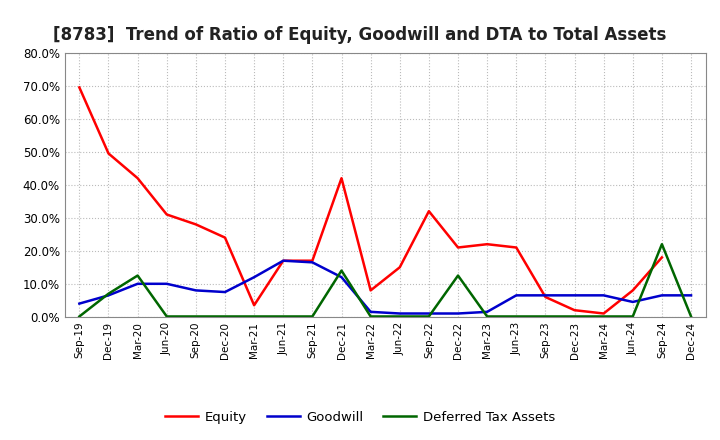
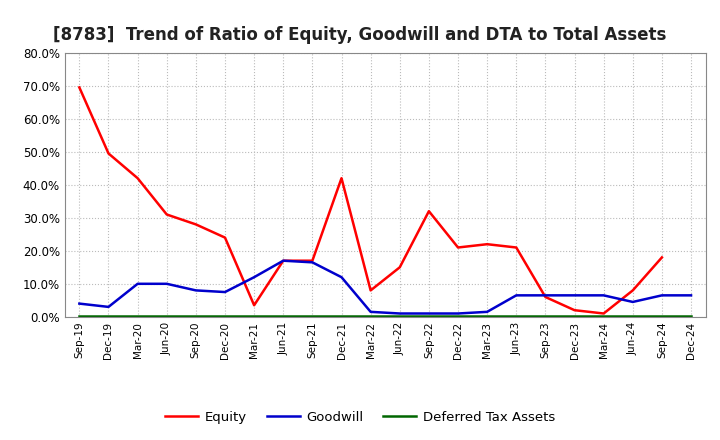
Goodwill/Dec-19: 6.5% -> 3.0%
Deferred Tax Assets/Dec-19: 7.0% -> 0.1%
Deferred Tax Assets/Mar-20: 12.5% -> 0.1%
Deferred Tax Assets/Dec-21: 14.0% -> 0.1%
Deferred Tax Assets/Dec-22: 12.5% -> 0.1%
Deferred Tax Assets/Sep-24: 22.0% -> 0.1%
